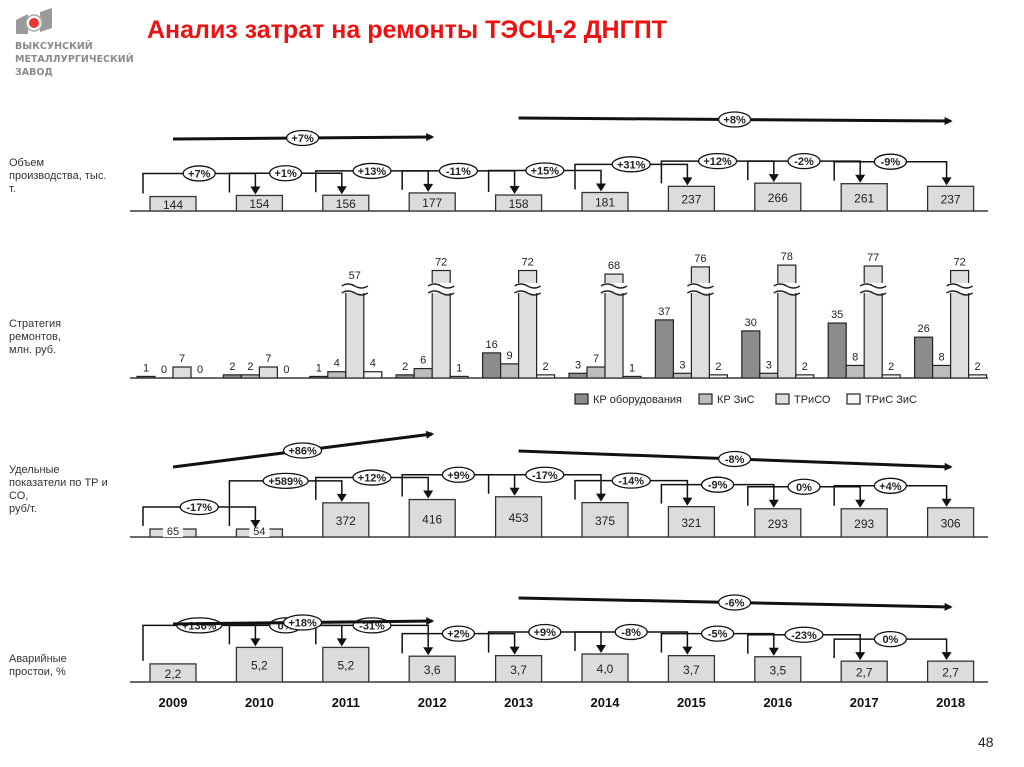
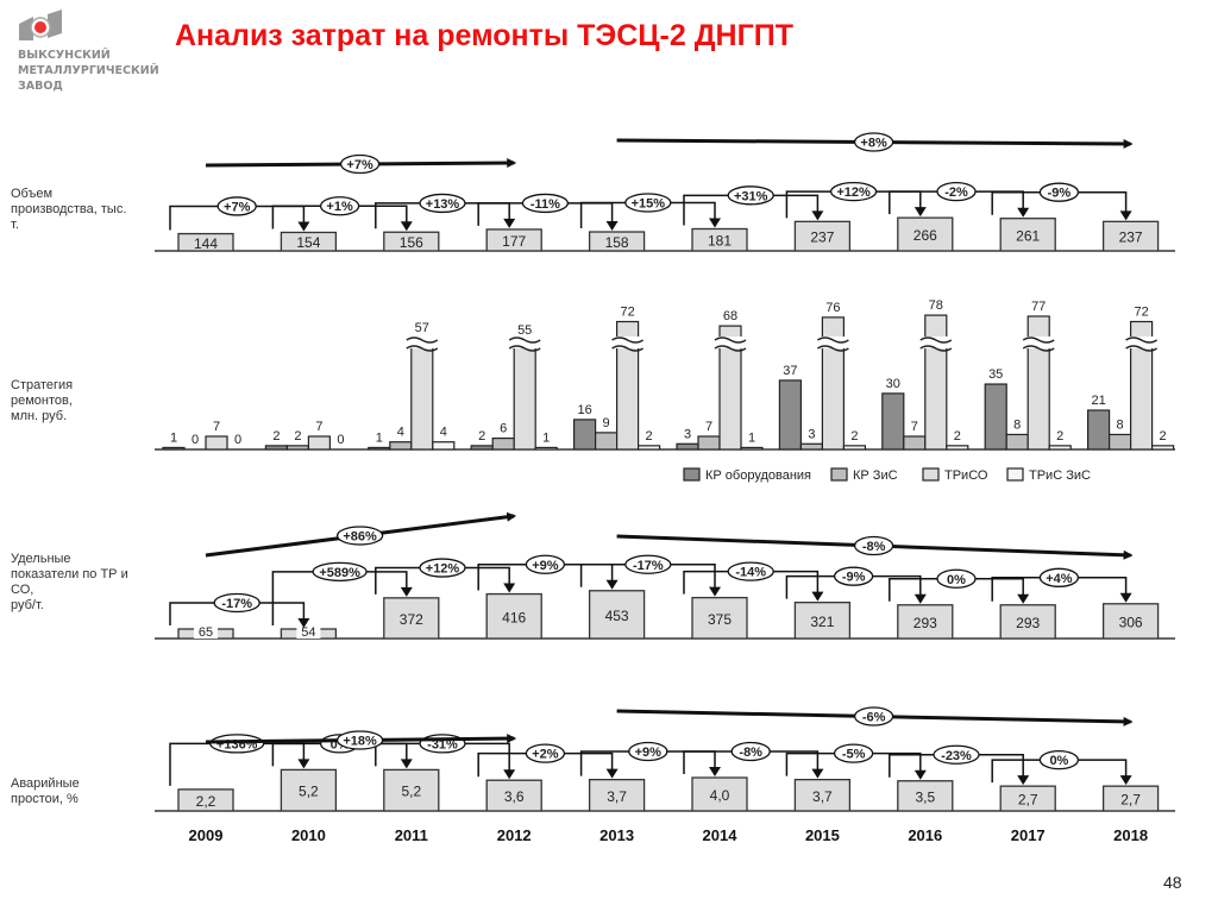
Стратегия ремонтов, млн. руб./ТРиСО/2012: 72 -> 55
Стратегия ремонтов, млн. руб./КР ЗиС/2016: 3 -> 7
Стратегия ремонтов, млн. руб./КР оборудования/2018: 26 -> 21
